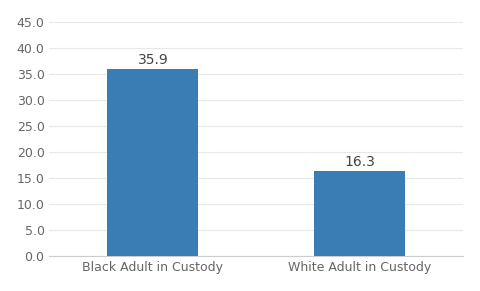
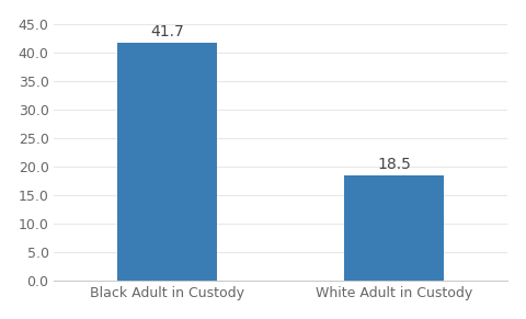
Black Adult in Custody: 35.9 -> 41.7
White Adult in Custody: 16.3 -> 18.5
